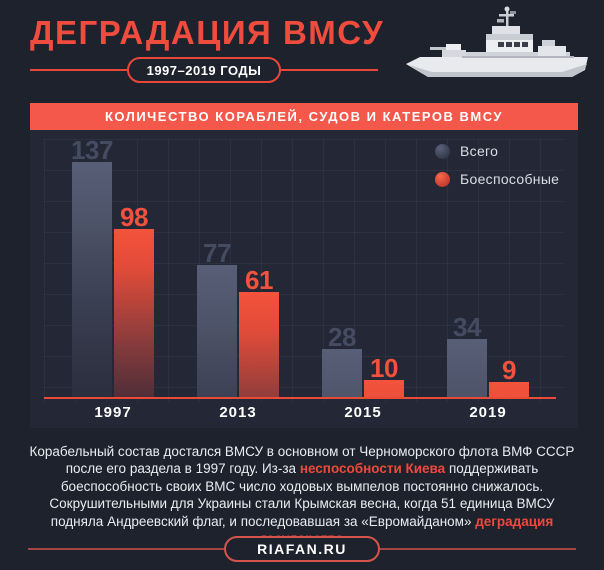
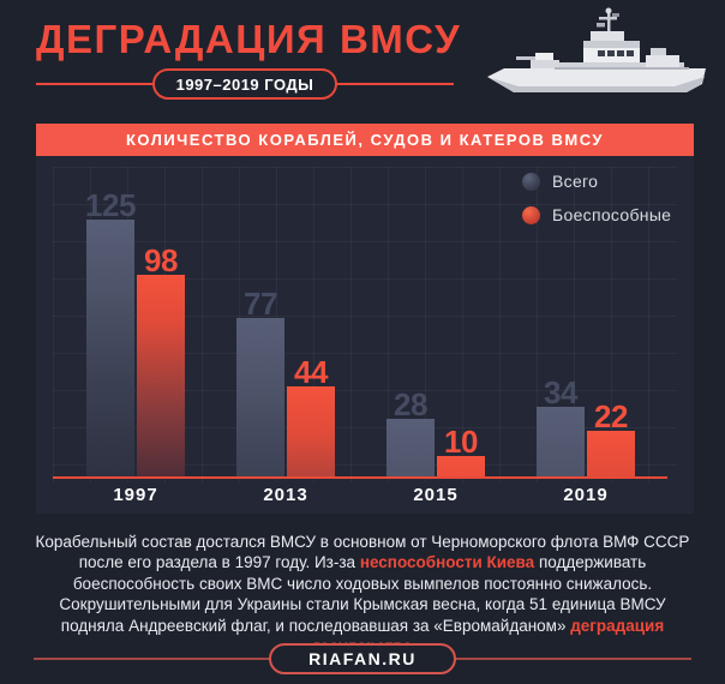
Всего/1997: 137 -> 125
Боеспособные/2013: 61 -> 44
Боеспособные/2019: 9 -> 22
